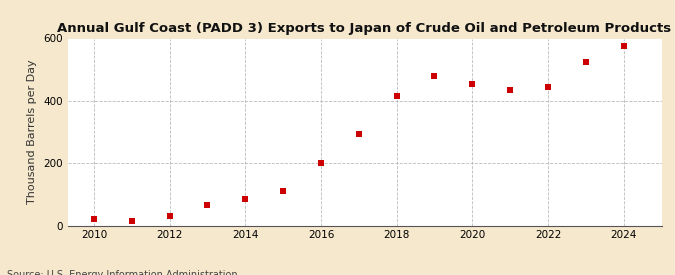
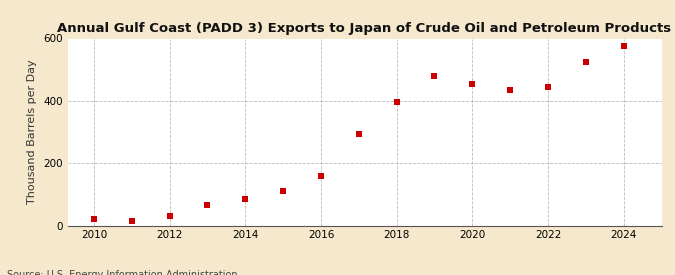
2016: 200 -> 160
2018: 415 -> 395
